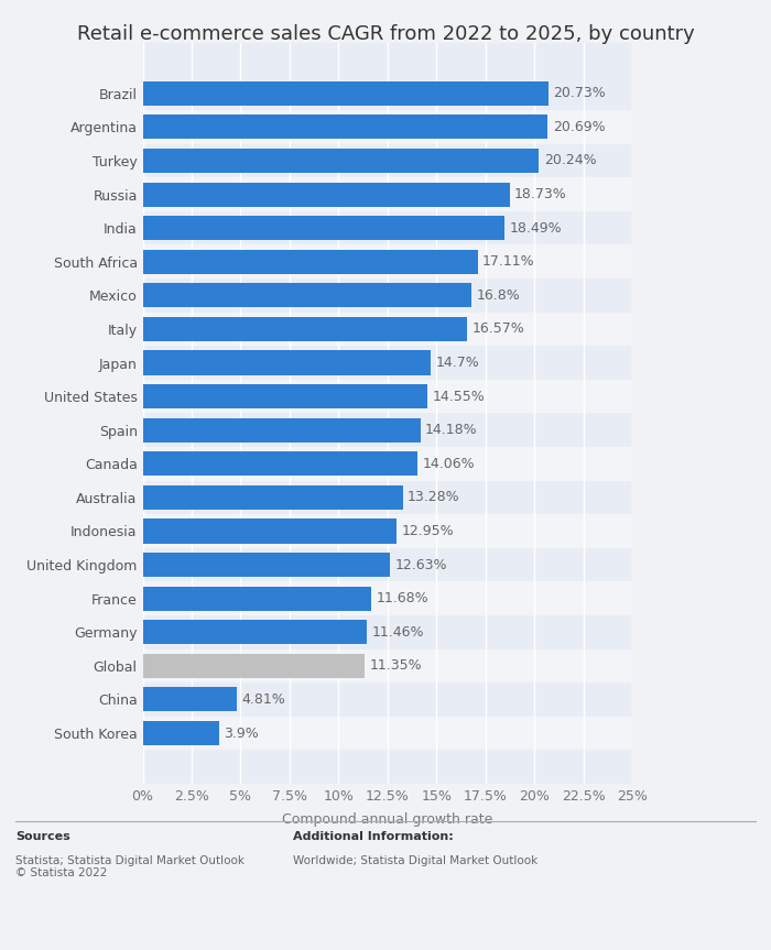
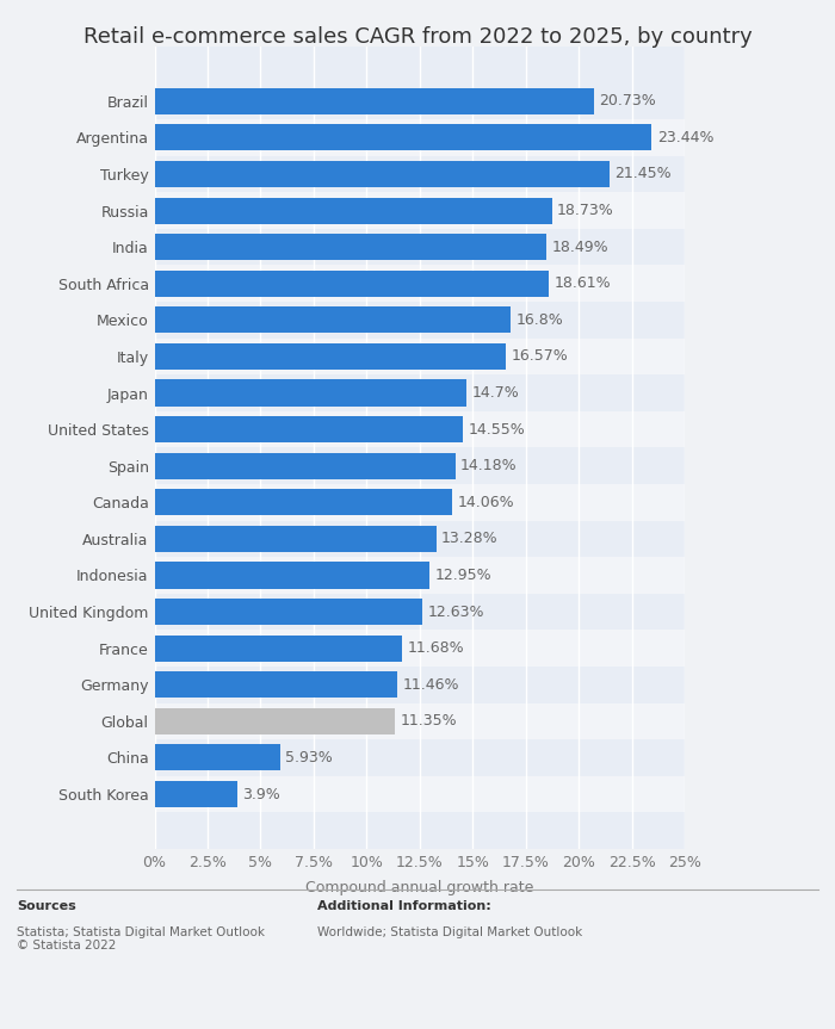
Argentina: 20.69% -> 23.44%
Turkey: 20.24% -> 21.45%
South Africa: 17.11% -> 18.61%
China: 4.81% -> 5.93%
